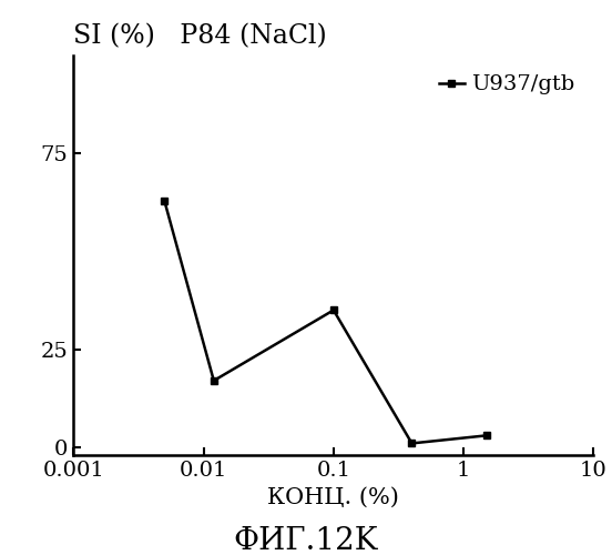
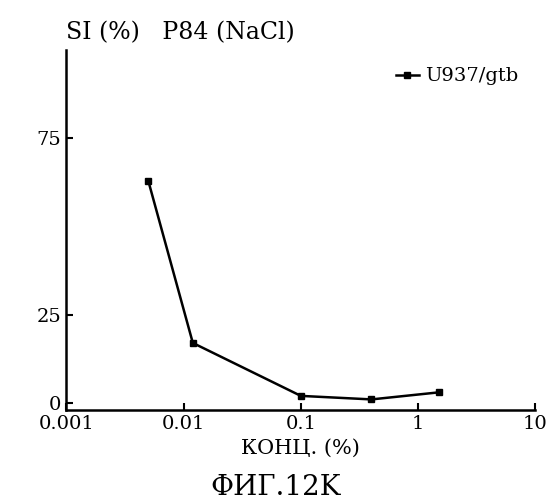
0.1: 35 -> 2
